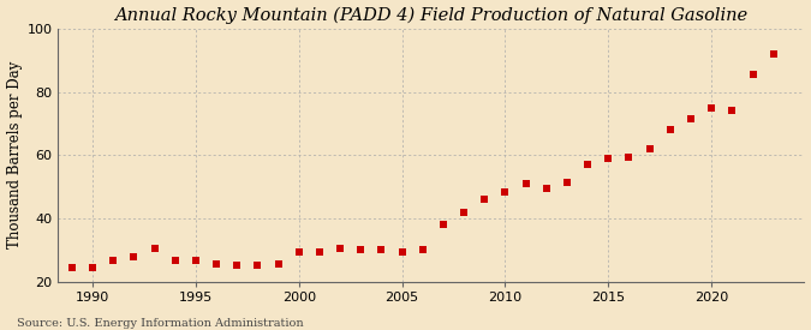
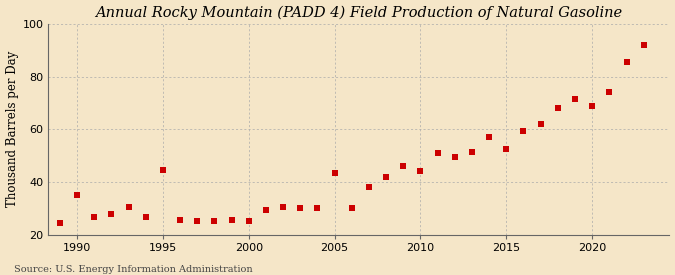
1990: 24.5 -> 35.0
1995: 26.5 -> 44.5
2000: 29.5 -> 25.0
2005: 29.5 -> 43.5
2010: 48.5 -> 44.0
2015: 59.0 -> 52.5
2020: 75.0 -> 69.0
